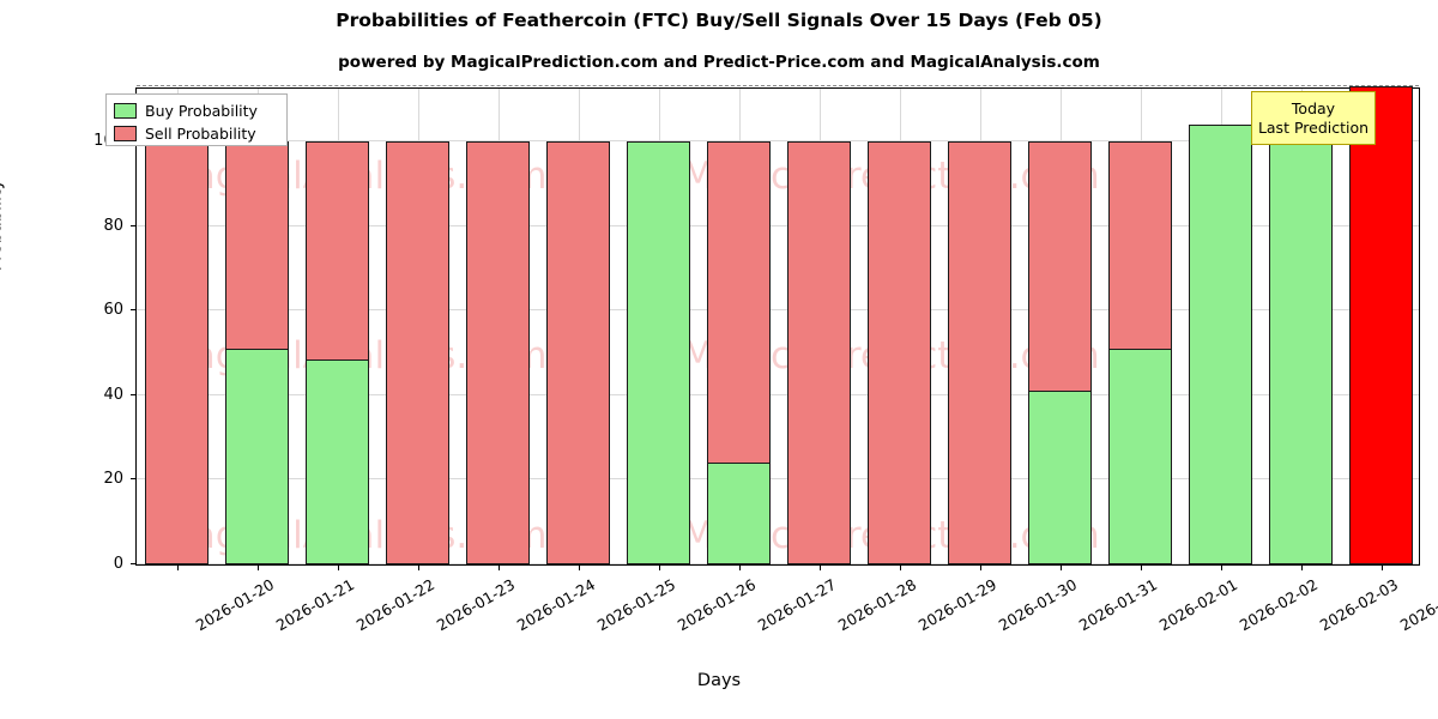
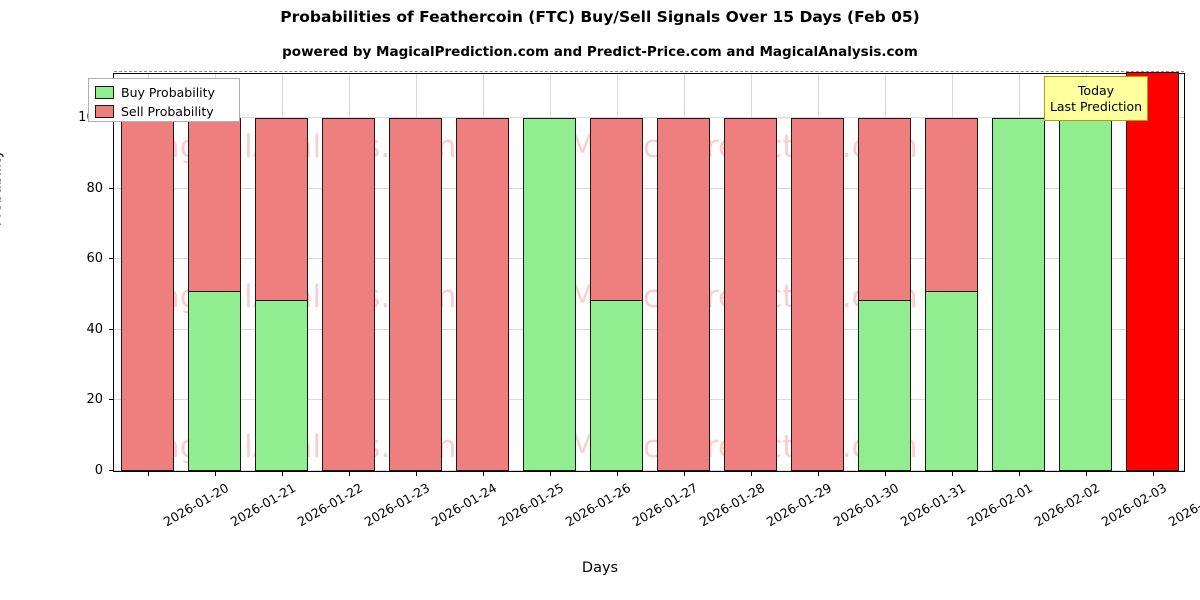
Buy Probability/2026-01-27: 24 -> 48
Buy Probability/2026-01-31: 41 -> 48
Buy Probability/2026-02-02: 104 -> 100
